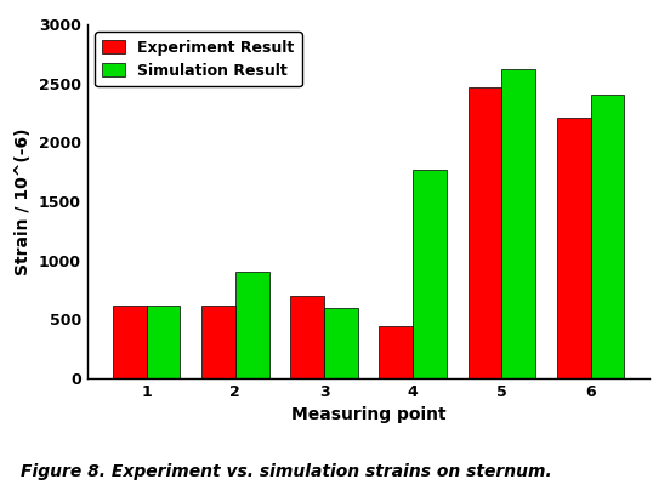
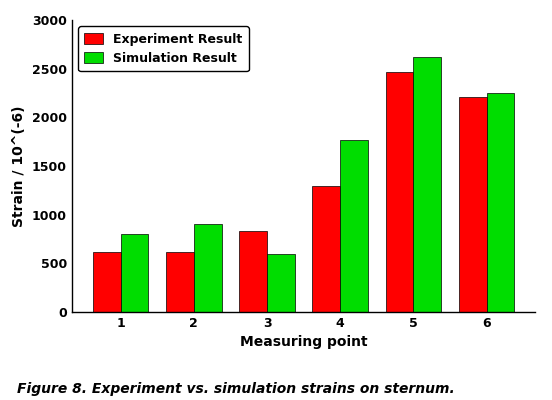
Simulation Result/1: 620 -> 800
Experiment Result/3: 700 -> 830
Experiment Result/4: 440 -> 1290
Simulation Result/6: 2400 -> 2250
